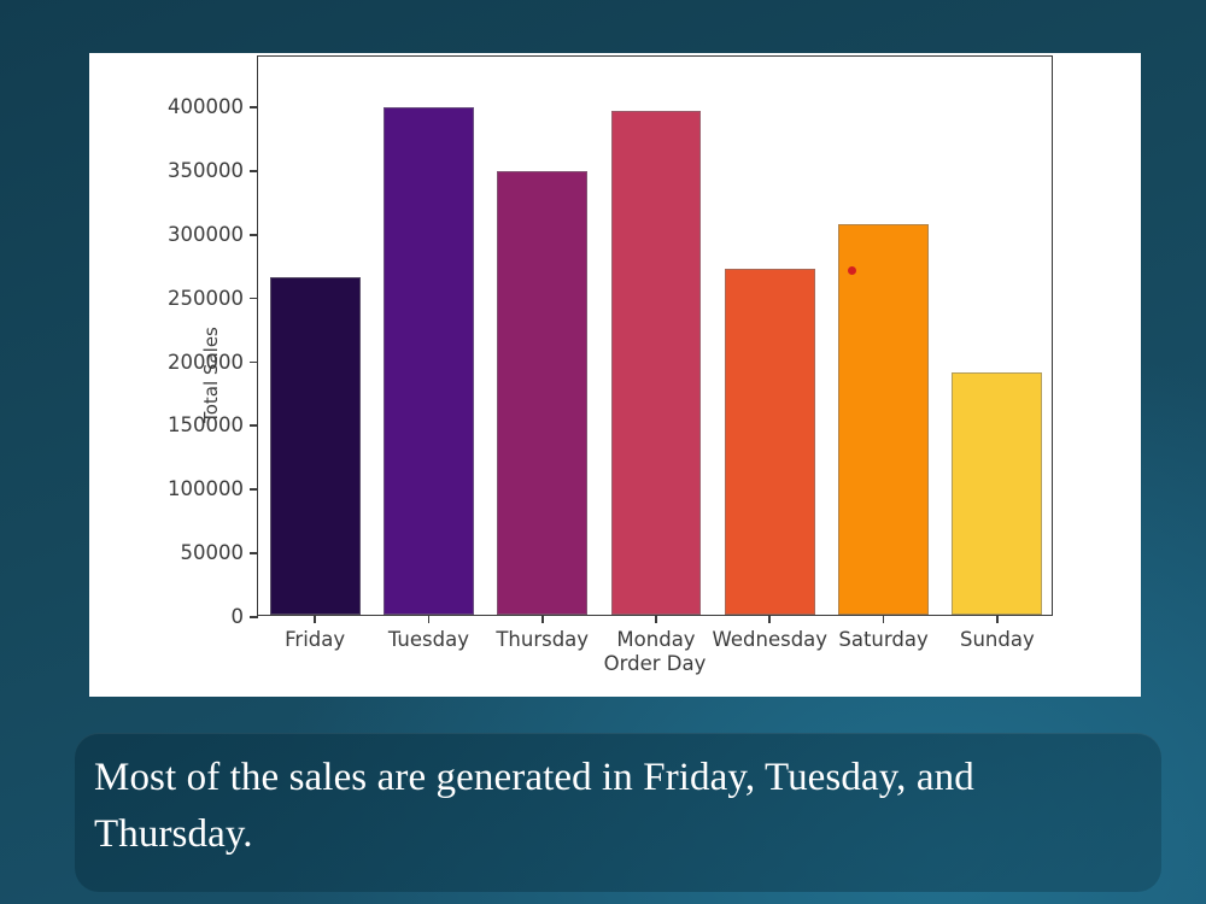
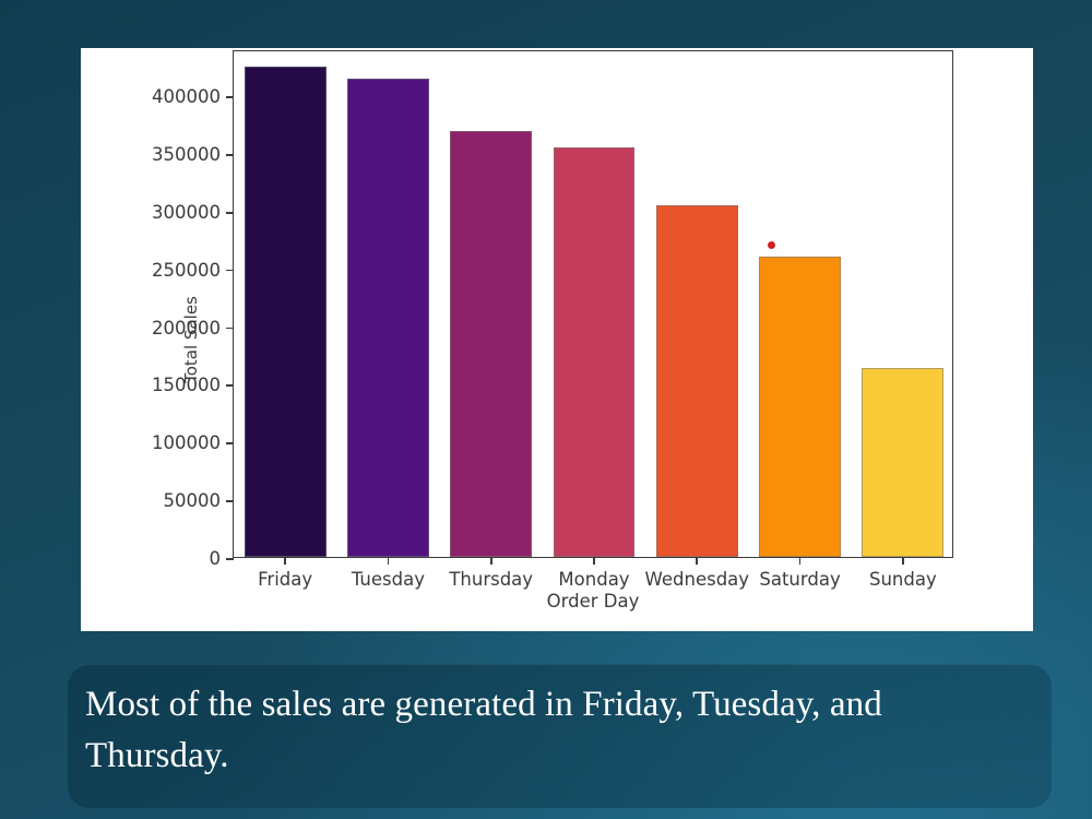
Friday: 265000 -> 425000
Tuesday: 398000 -> 414000
Thursday: 348000 -> 369000
Monday: 396000 -> 355000
Wednesday: 272000 -> 305000
Saturday: 307000 -> 260000
Sunday: 190000 -> 164000
